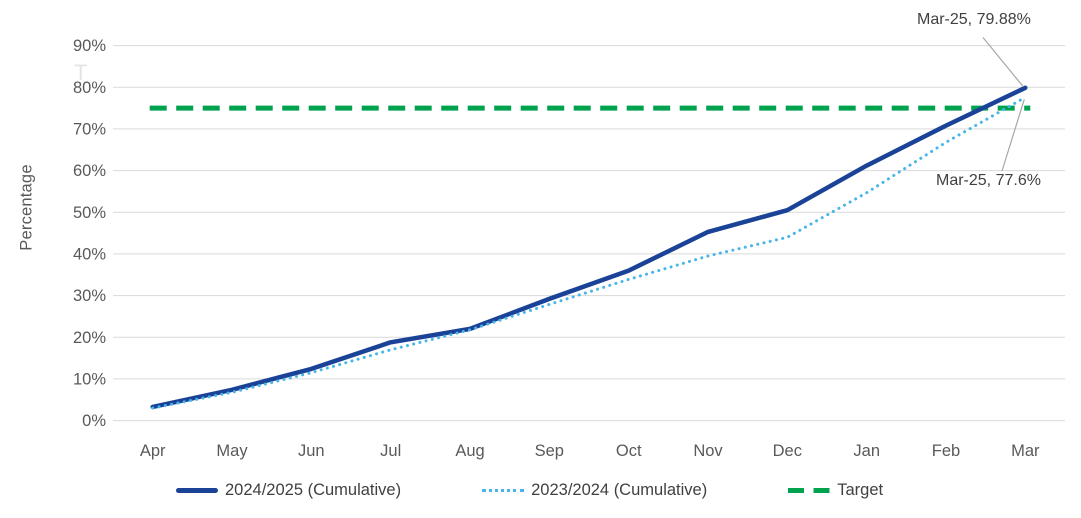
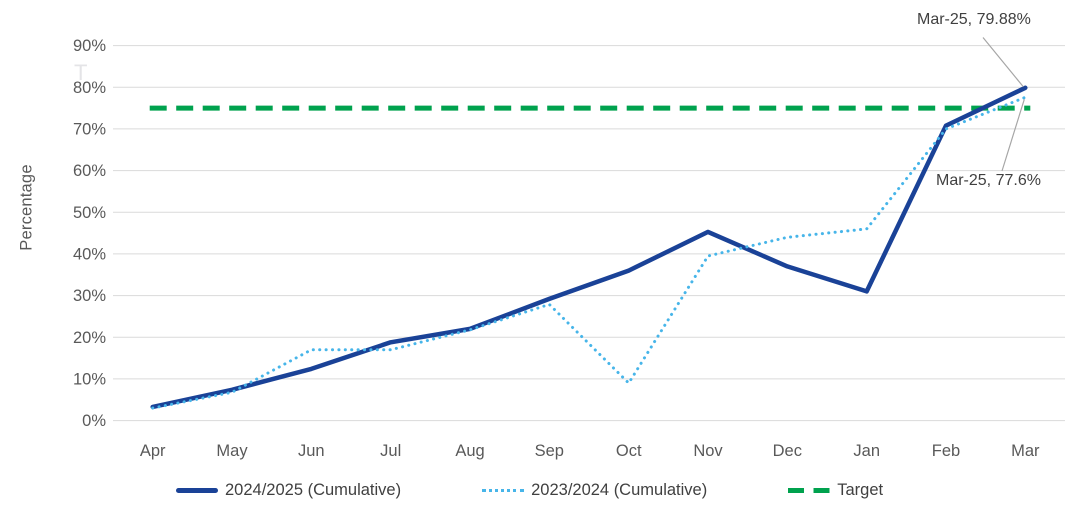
2023/2024 (Cumulative)/Jun: 12% -> 17%
2023/2024 (Cumulative)/Oct: 34% -> 9%
2024/2025 (Cumulative)/Dec: 50% -> 37%
2024/2025 (Cumulative)/Jan: 61% -> 31%
2023/2024 (Cumulative)/Jan: 55% -> 46%
2023/2024 (Cumulative)/Feb: 67% -> 70%
